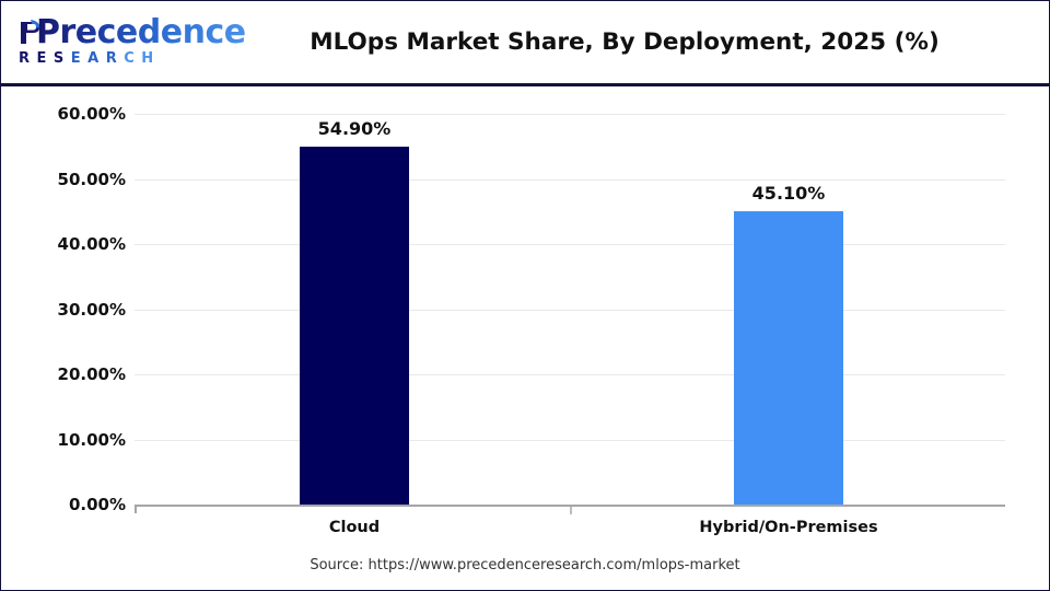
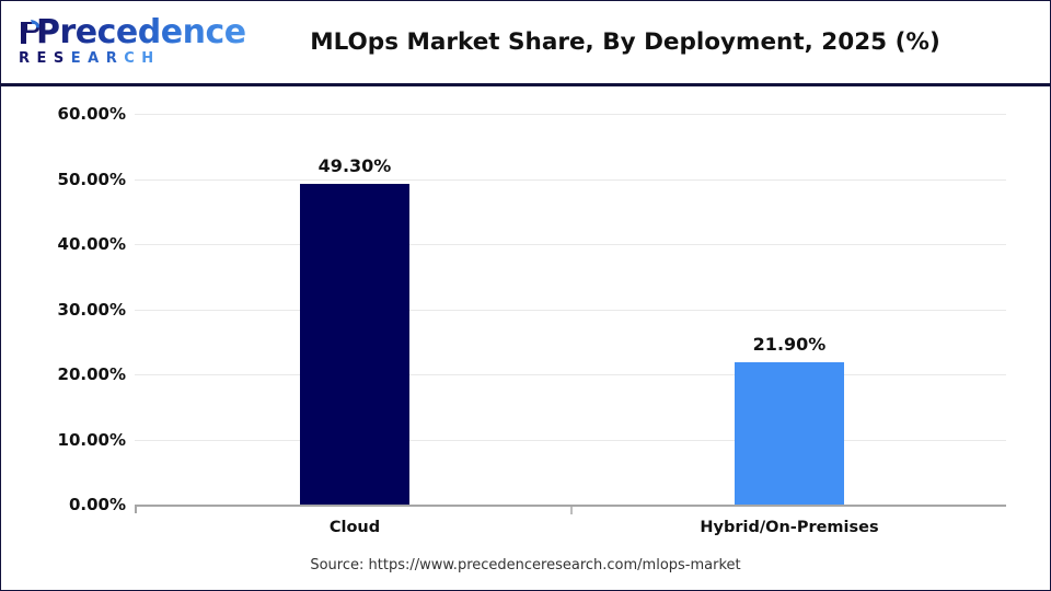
Cloud: 54.90% -> 49.30%
Hybrid/On-Premises: 45.10% -> 21.90%
